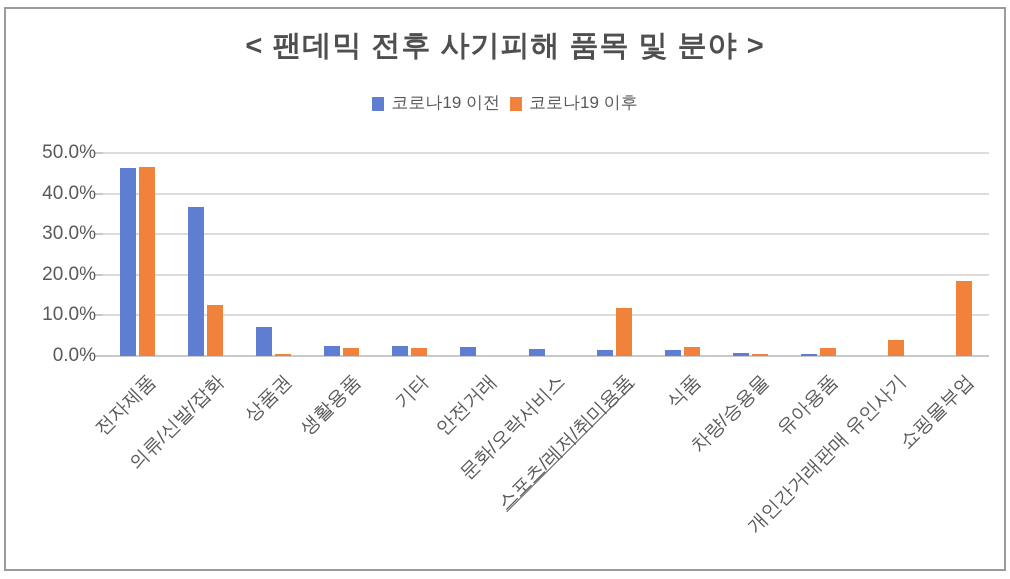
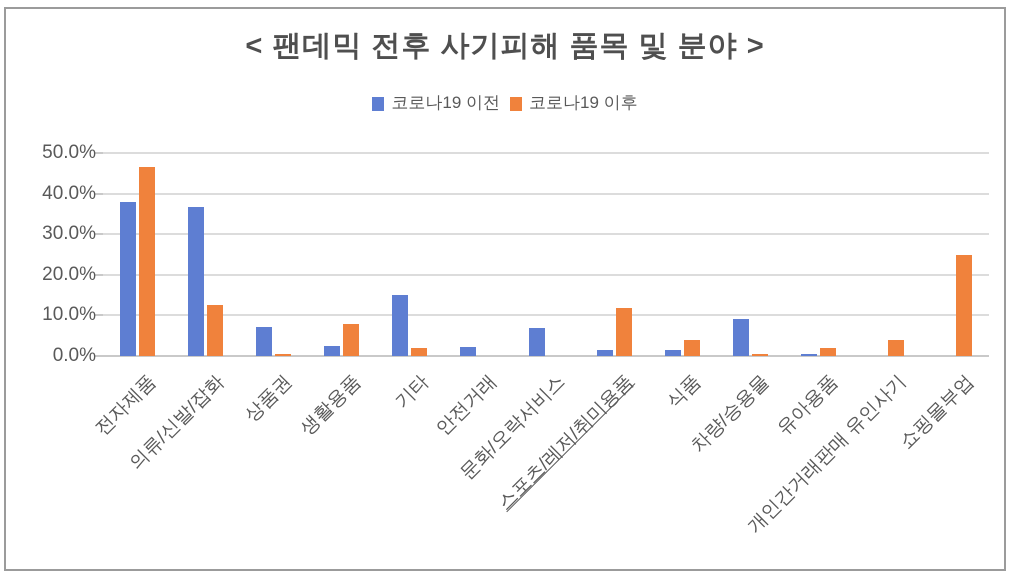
코로나19 이전/전자제품: 46% -> 38%
코로나19 이후/생활용품: 2% -> 8%
코로나19 이전/기타: 2% -> 15%
코로나19 이전/문화/오락서비스: 2% -> 7%
코로나19 이후/식품: 2% -> 4%
코로나19 이전/차량/승용물: 1% -> 9%
코로나19 이후/쇼핑몰부업: 18% -> 25%
